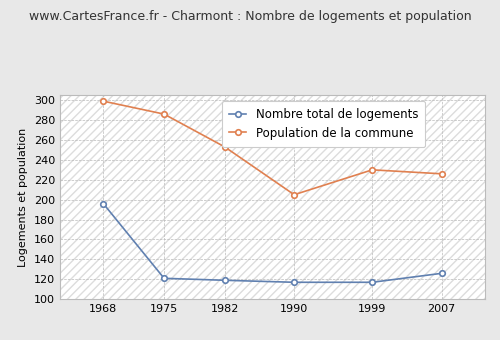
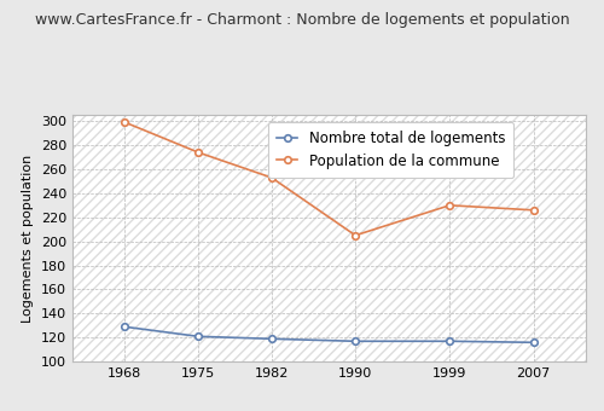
Nombre total de logements/1968: 196 -> 129
Population de la commune/1975: 286 -> 274
Nombre total de logements/2007: 126 -> 116
